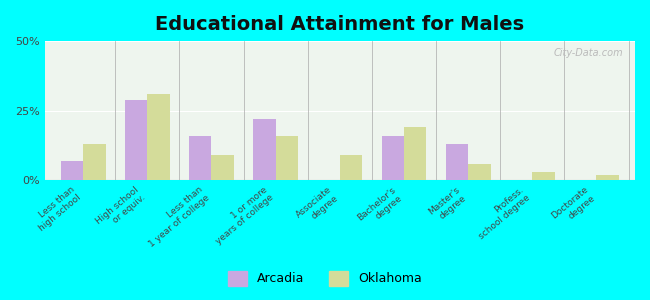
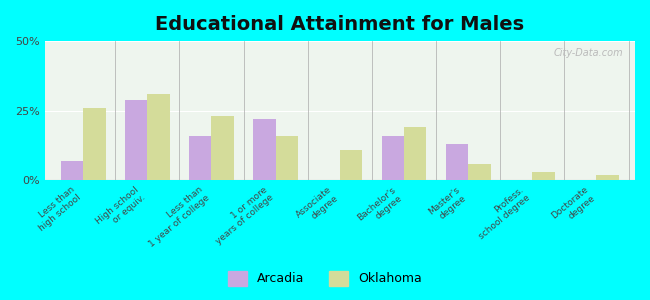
Oklahoma/Less than high school: 13% -> 26%
Oklahoma/Less than 1 year of college: 9% -> 23%
Oklahoma/Associate degree: 9% -> 11%
